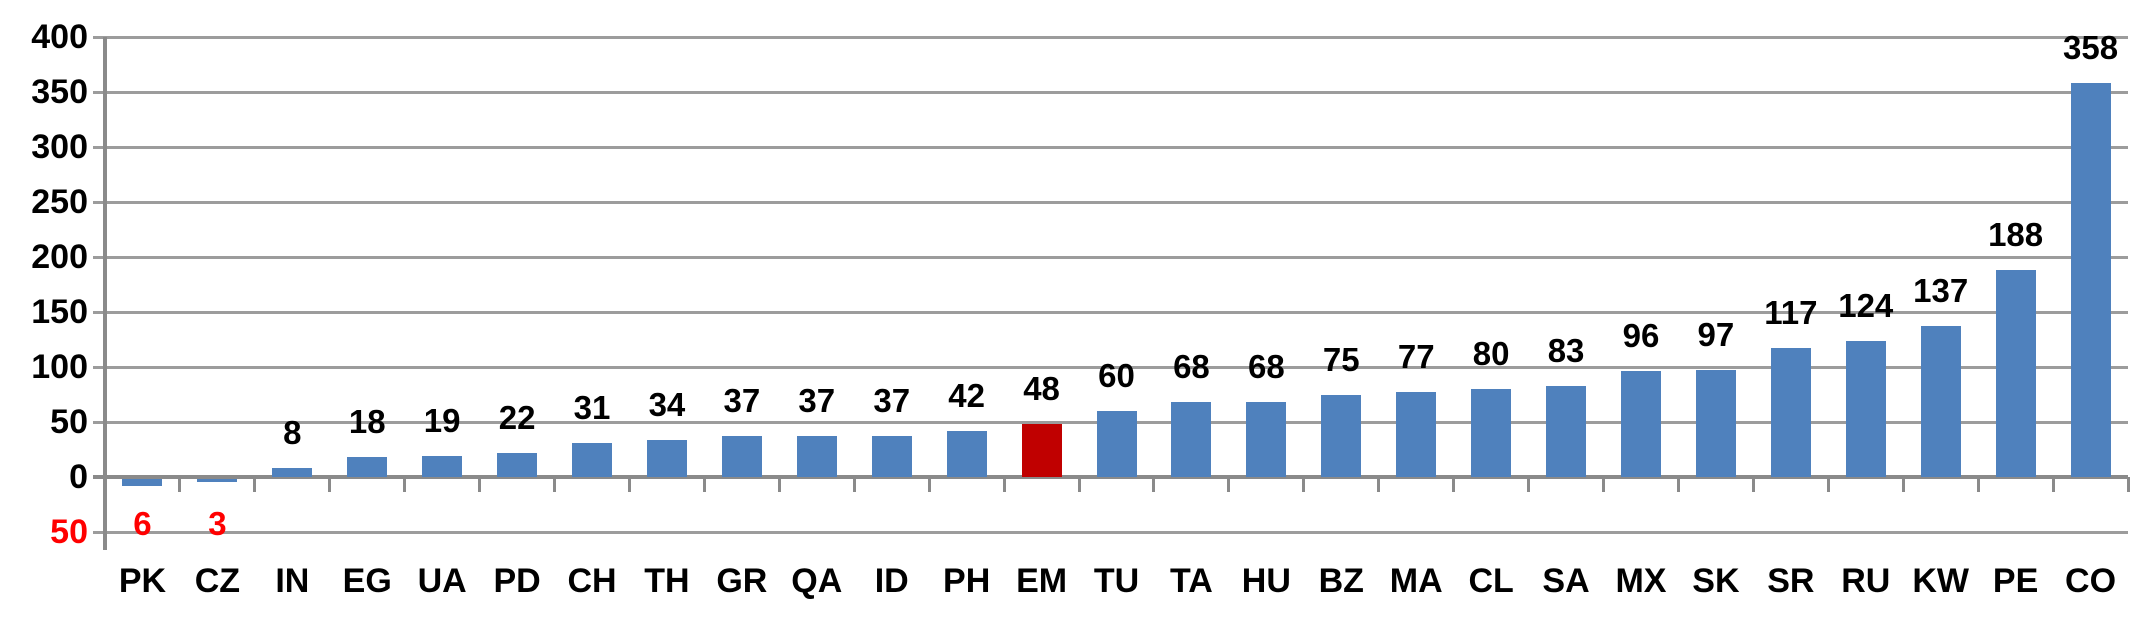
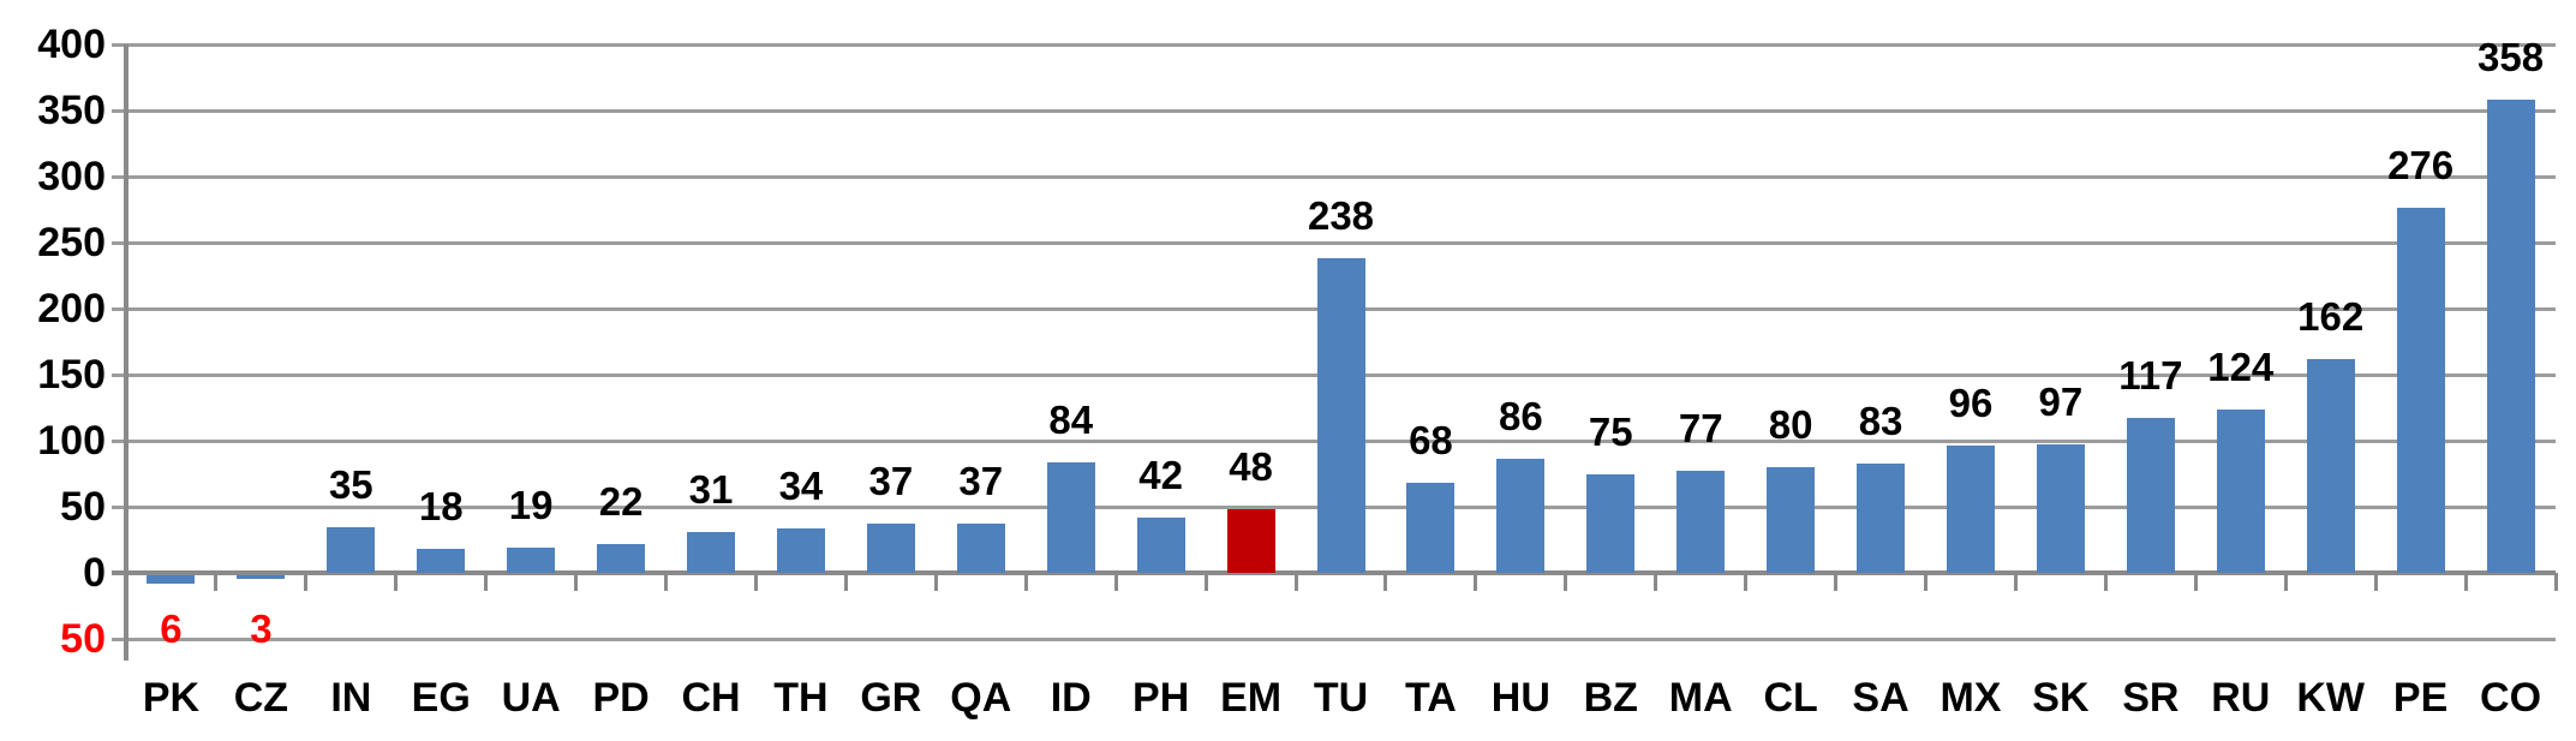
IN: 8 -> 35
ID: 37 -> 84
TU: 60 -> 238
HU: 68 -> 86
KW: 137 -> 162
PE: 188 -> 276
